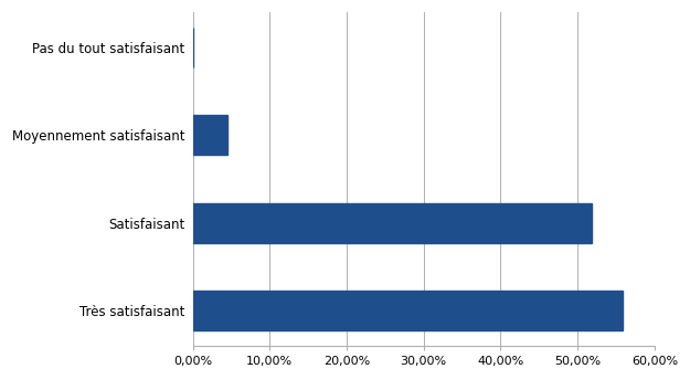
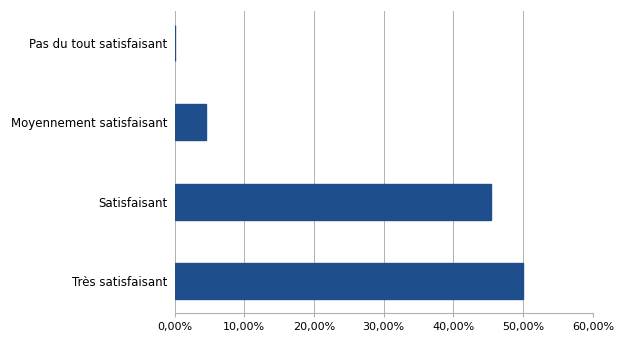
Satisfaisant: 51,8% -> 45,5%
Très satisfaisant: 55,8% -> 50,0%
